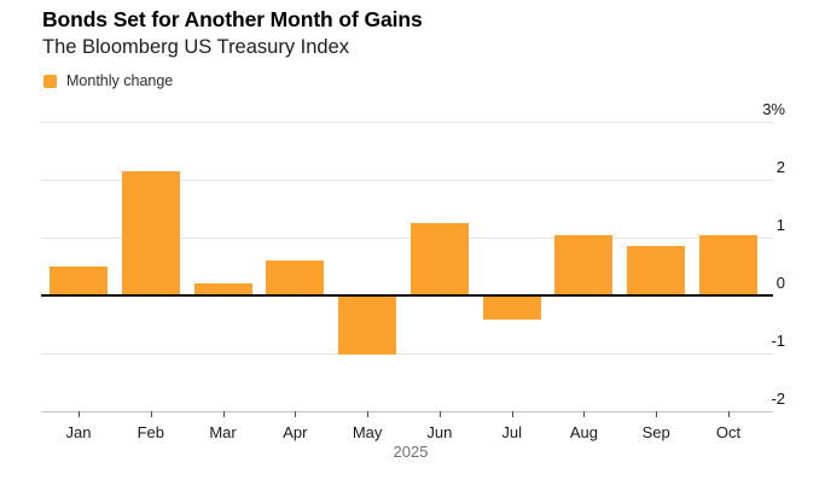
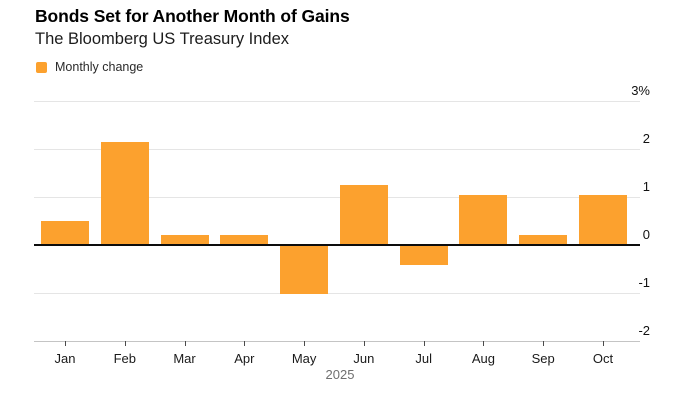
Apr: 0.6% -> 0.2%
Sep: 0.8% -> 0.2%
